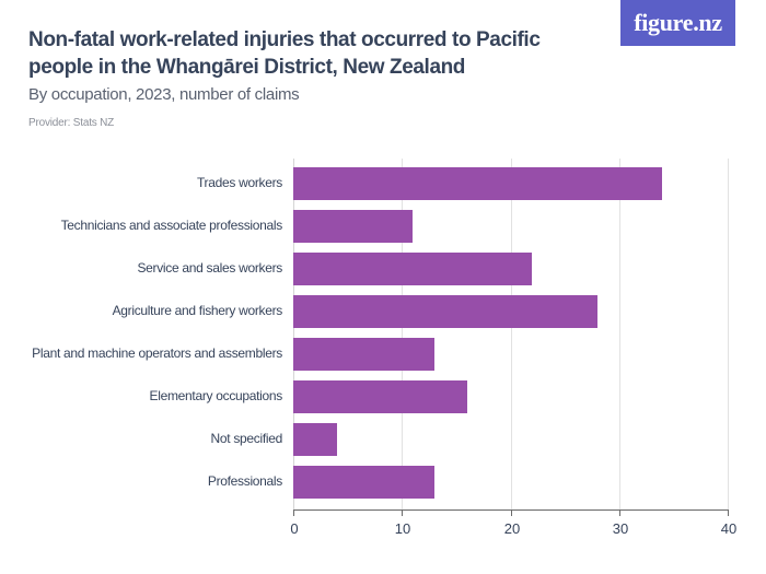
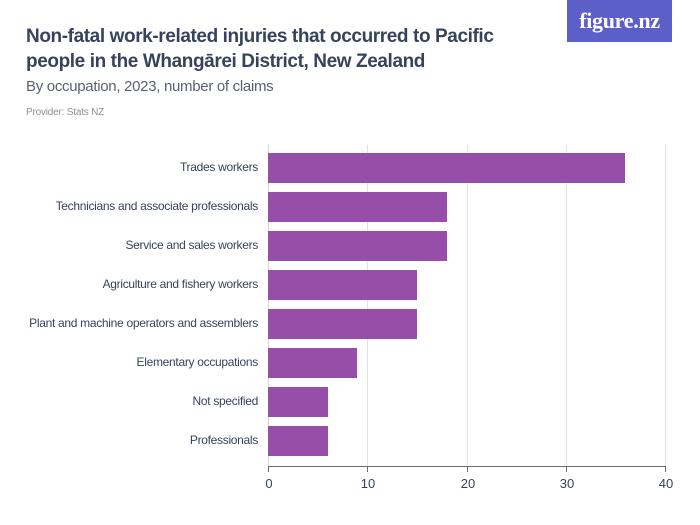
Trades workers: 34 -> 36
Technicians and associate professionals: 11 -> 18
Service and sales workers: 22 -> 18
Agriculture and fishery workers: 28 -> 15
Plant and machine operators and assemblers: 13 -> 15
Elementary occupations: 16 -> 9
Not specified: 4 -> 6
Professionals: 13 -> 6
